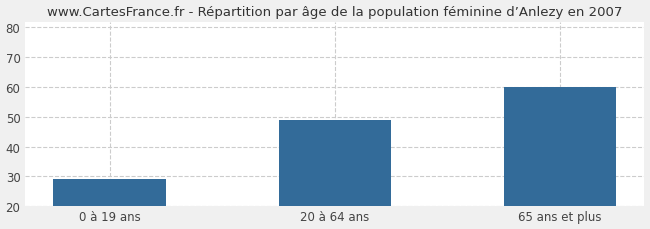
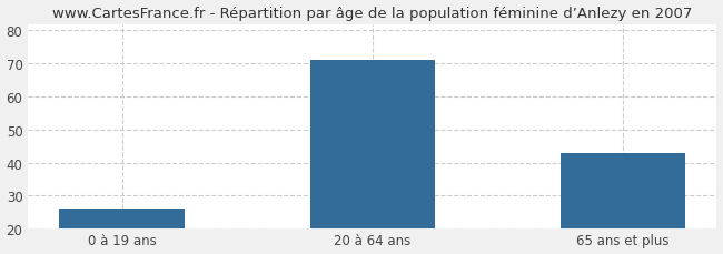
0 à 19 ans: 29 -> 26
20 à 64 ans: 49 -> 71
65 ans et plus: 60 -> 43
